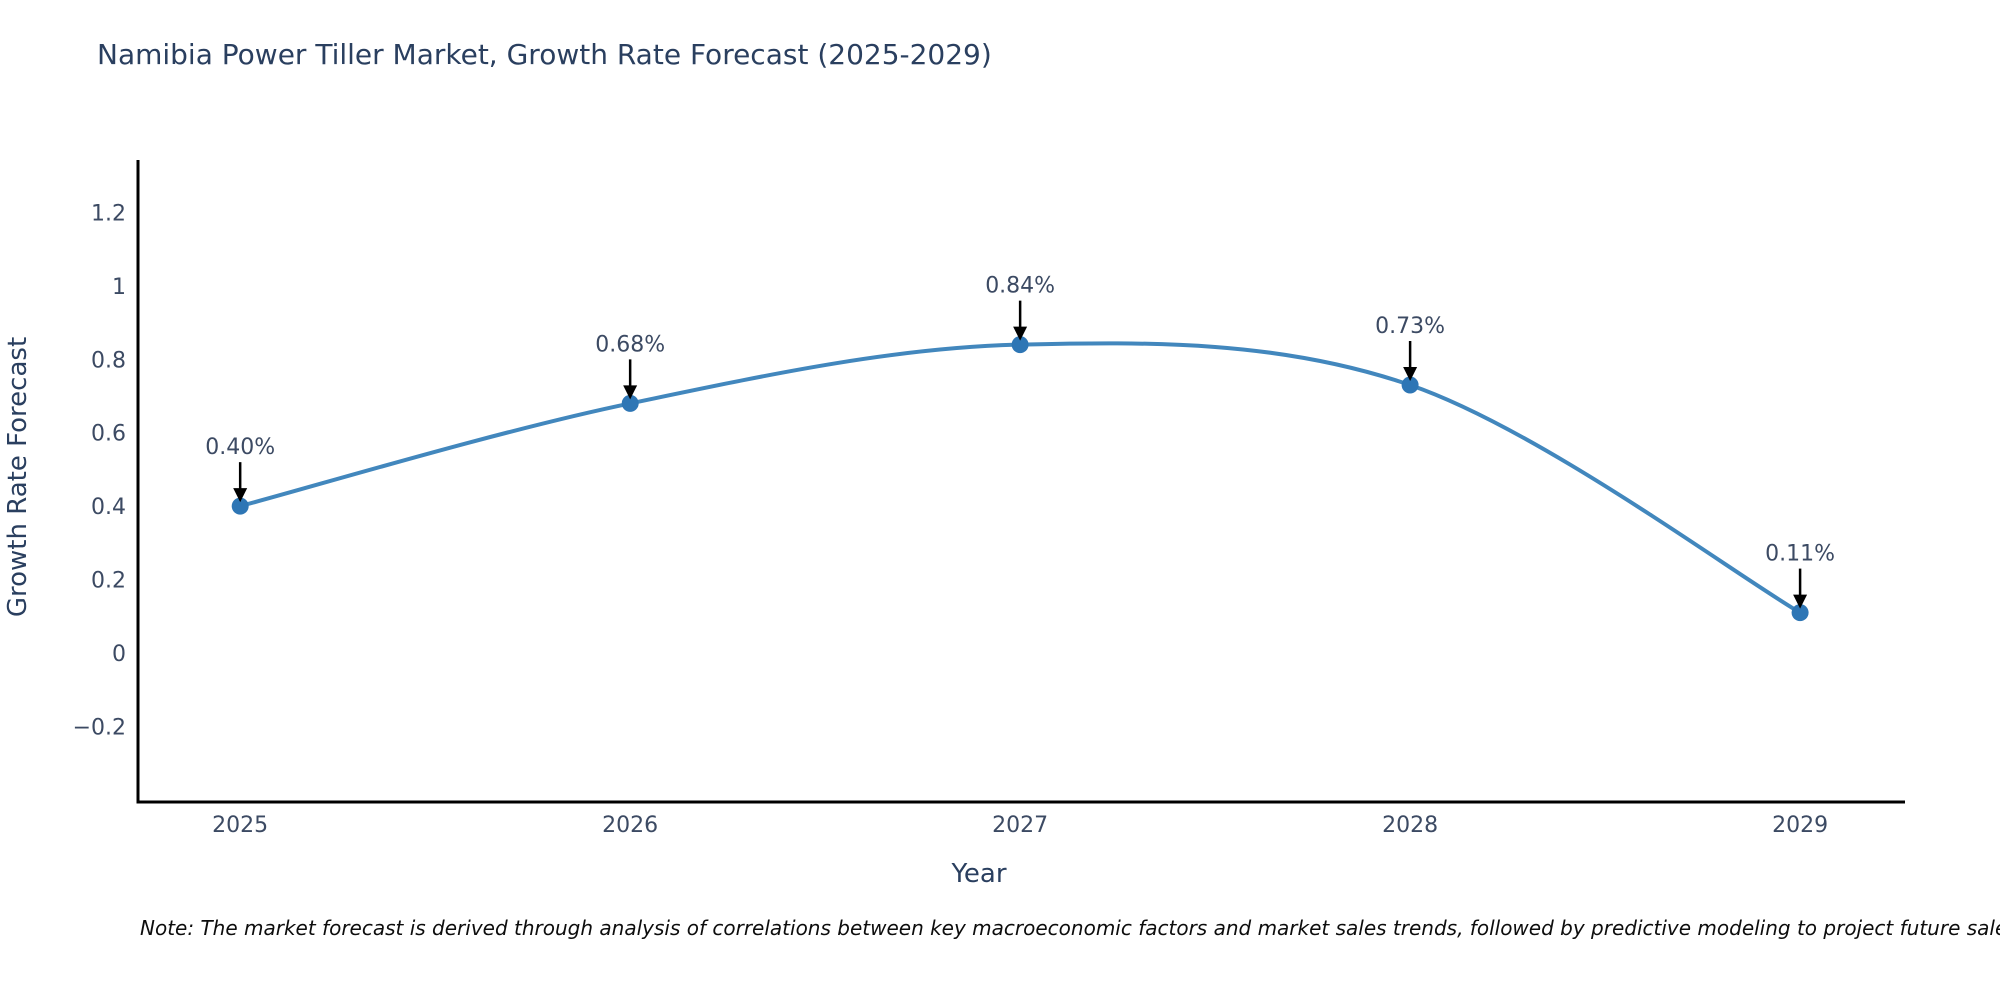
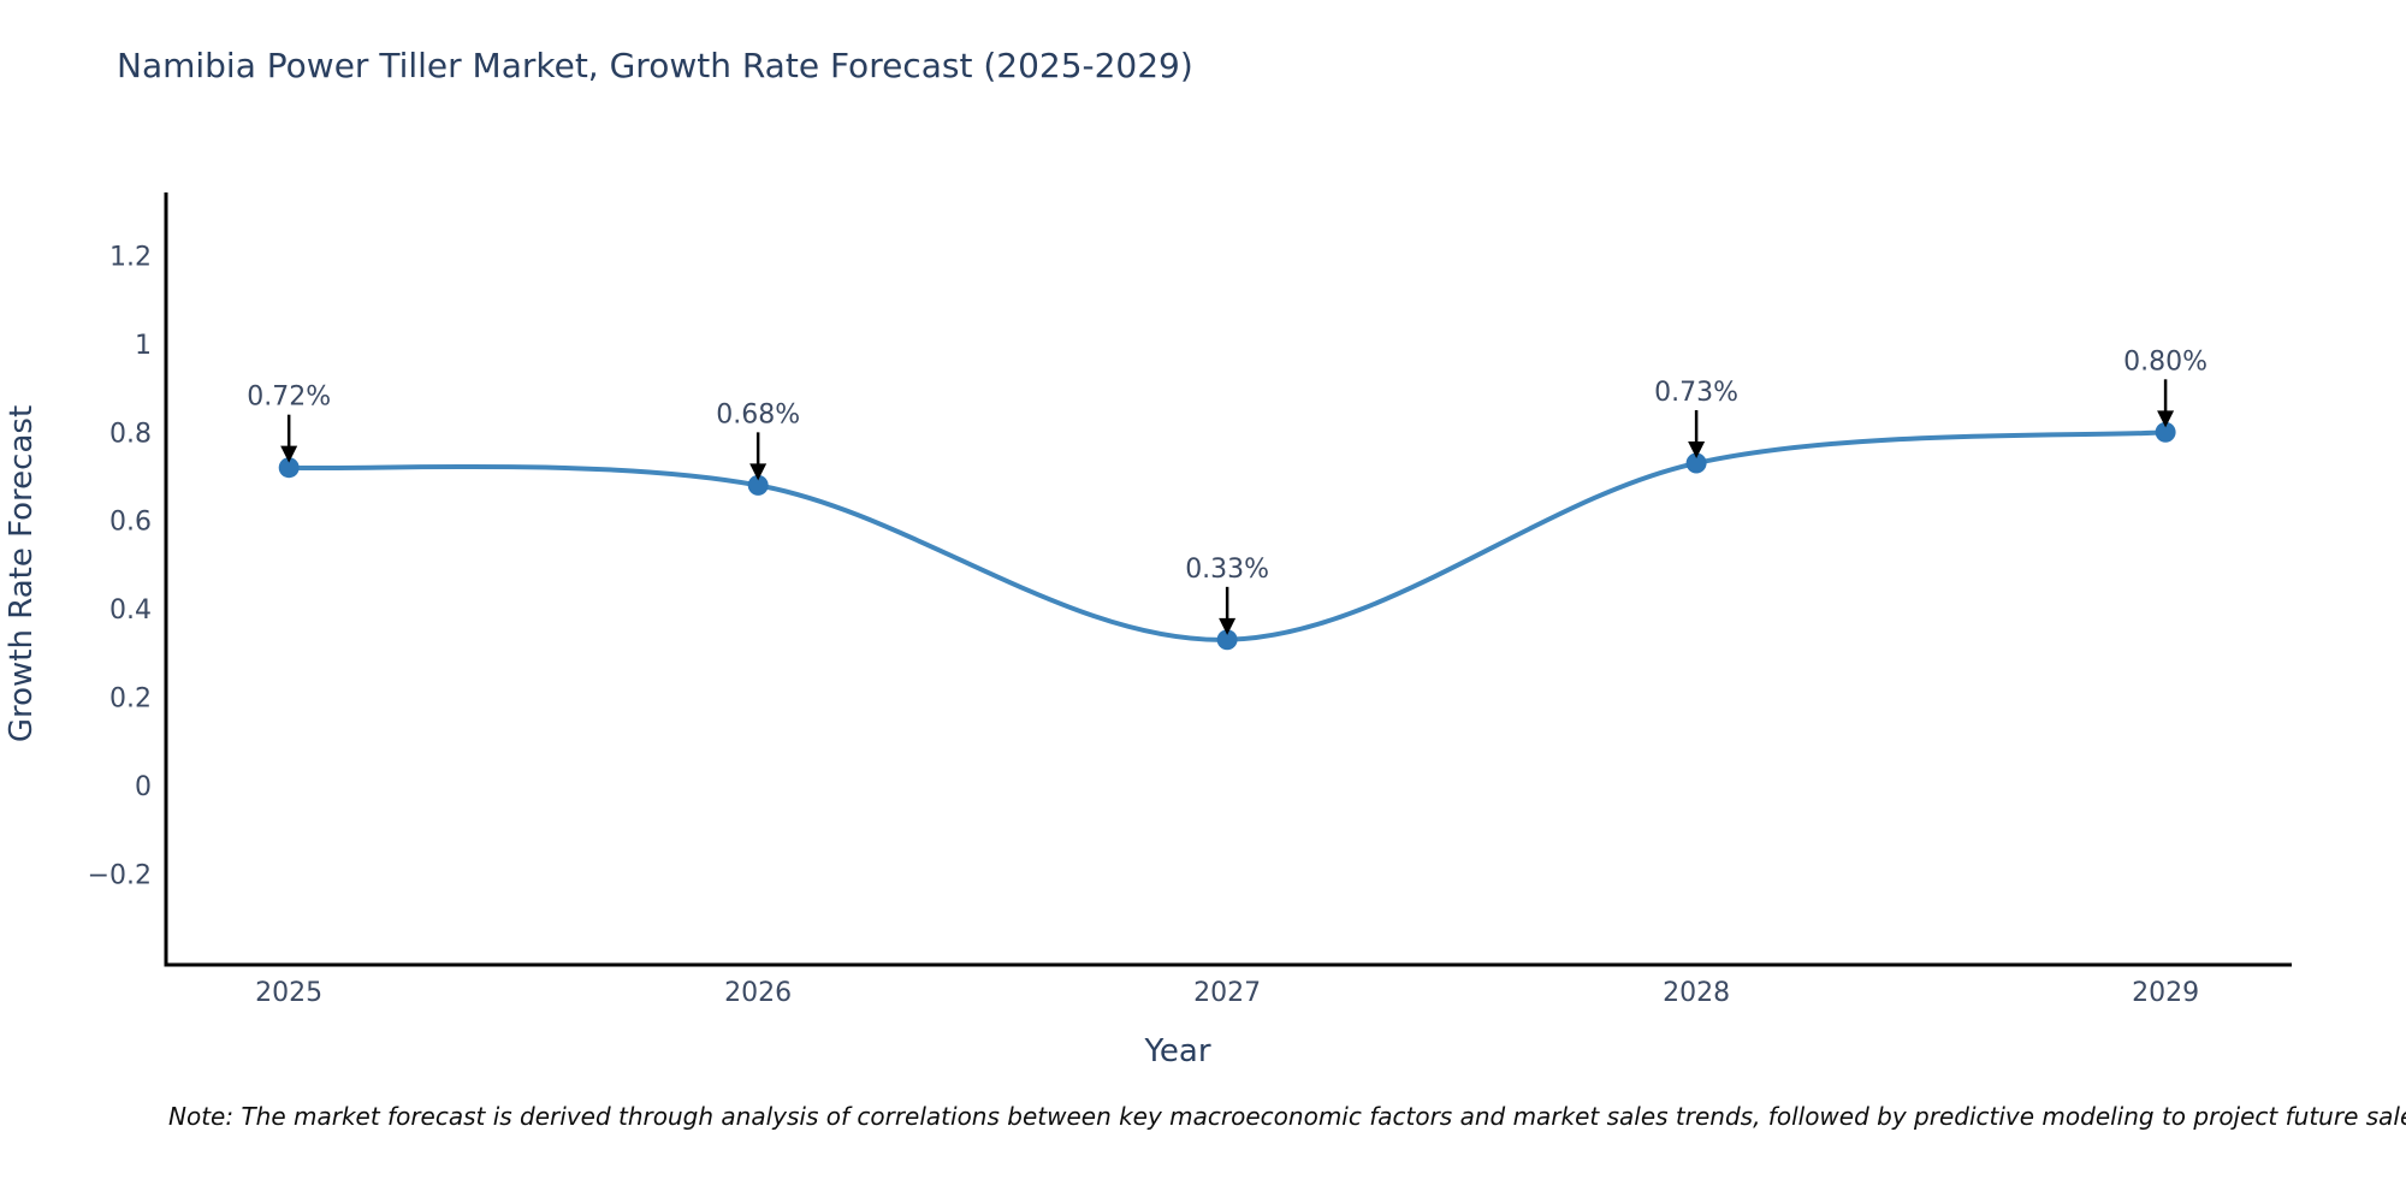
2025: 0.40% -> 0.72%
2027: 0.84% -> 0.33%
2029: 0.11% -> 0.80%
